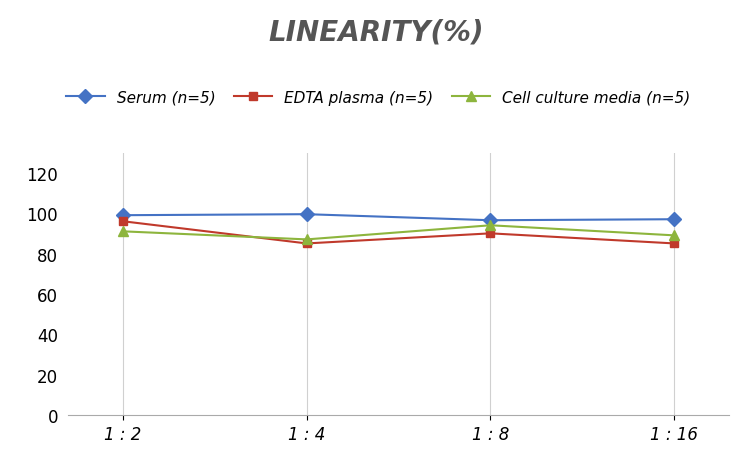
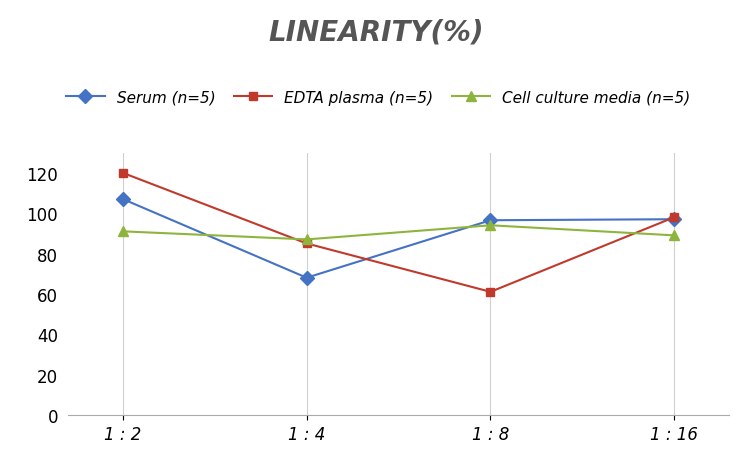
Serum (n=5)/1 : 2: 99.0 -> 107.0
EDTA plasma (n=5)/1 : 2: 96 -> 120
Serum (n=5)/1 : 4: 99.5 -> 68.0
EDTA plasma (n=5)/1 : 8: 90 -> 61
EDTA plasma (n=5)/1 : 16: 85 -> 98
